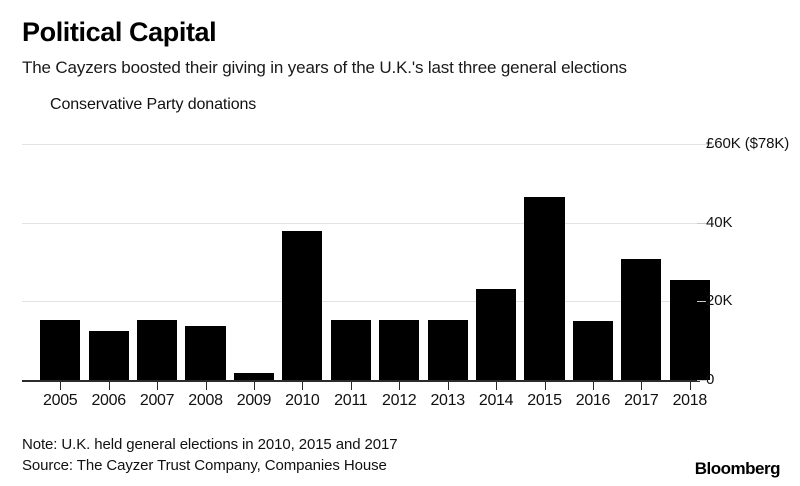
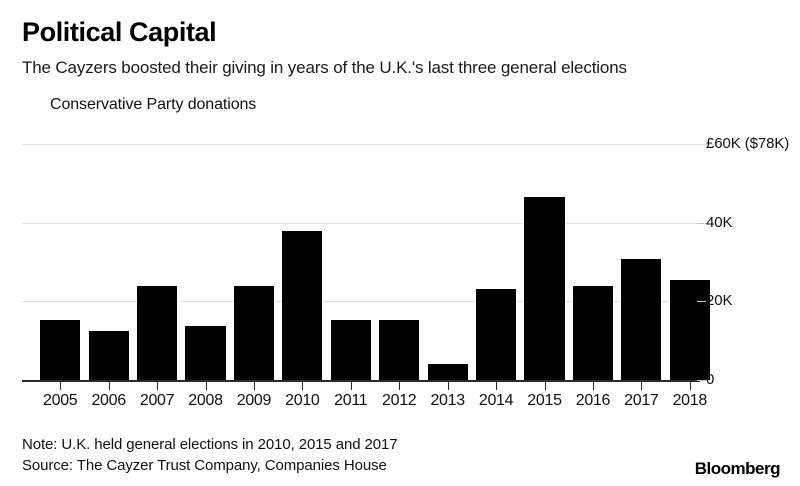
2007: 15K -> 24K
2009: 2K -> 24K
2013: 15K -> 4K
2016: 15K -> 24K
